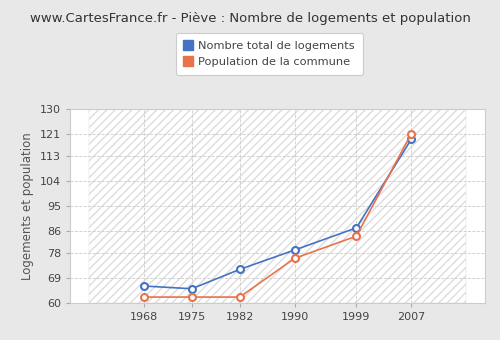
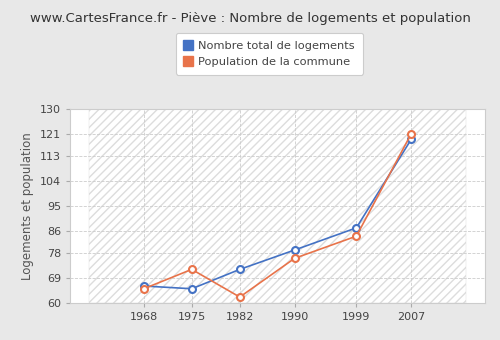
Population de la commune/1968: 62 -> 65
Population de la commune/1975: 62 -> 72
